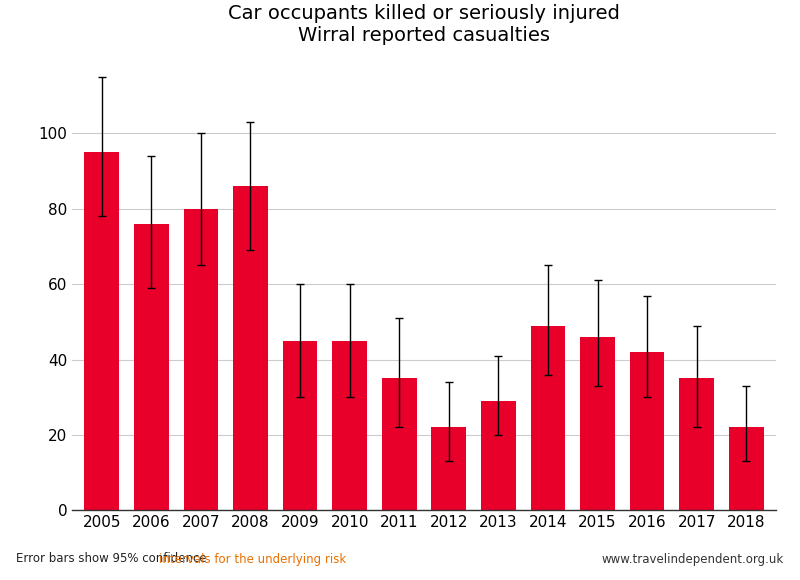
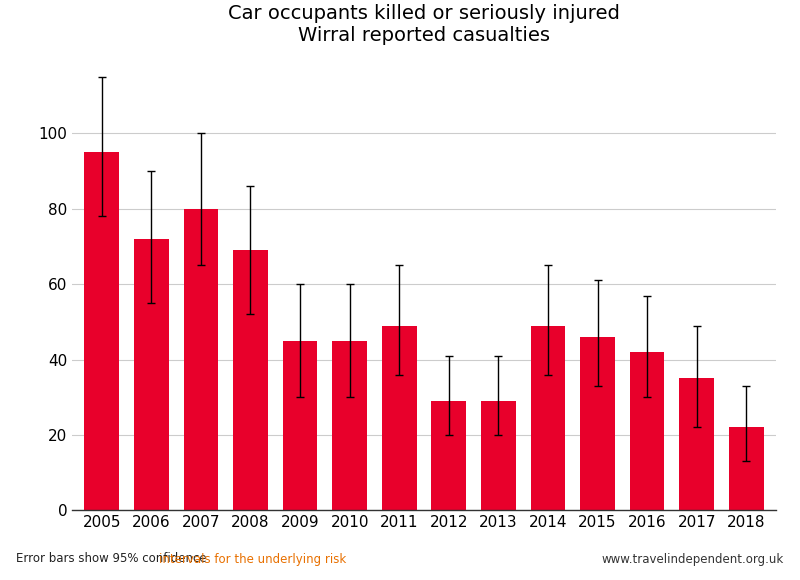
2006: 76 -> 72
2008: 86 -> 69
2011: 35 -> 49
2012: 22 -> 29
